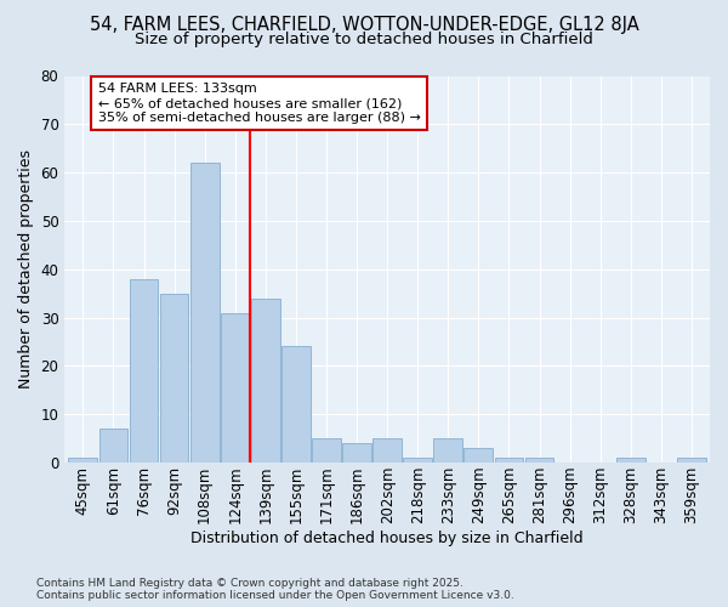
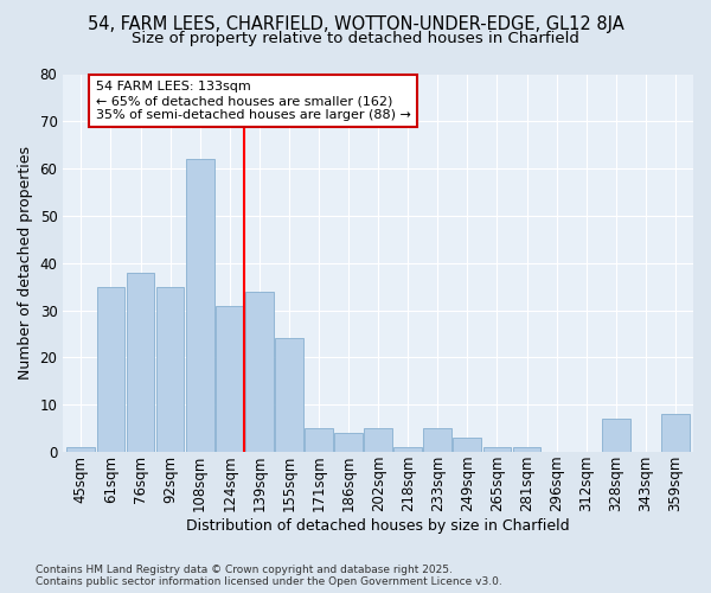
61sqm: 7 -> 35
328sqm: 1 -> 7
359sqm: 1 -> 8
